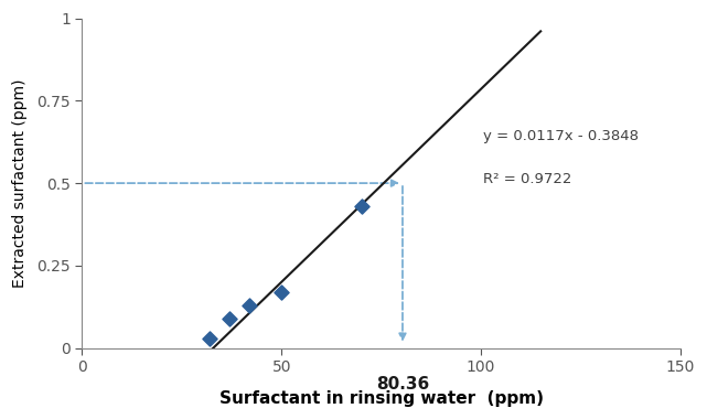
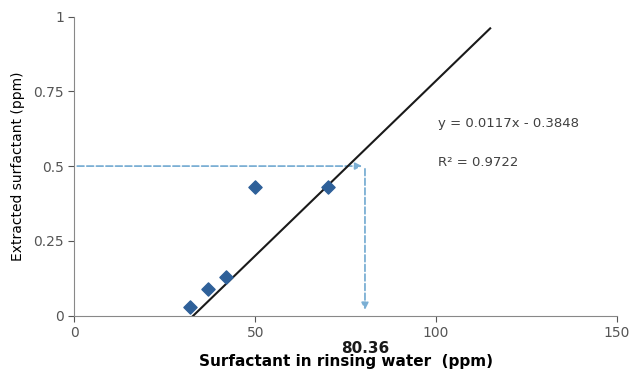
50: 0.17 -> 0.43
